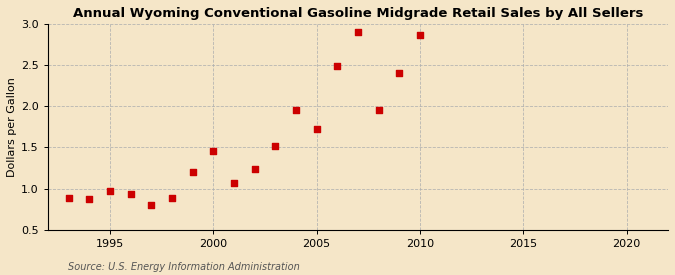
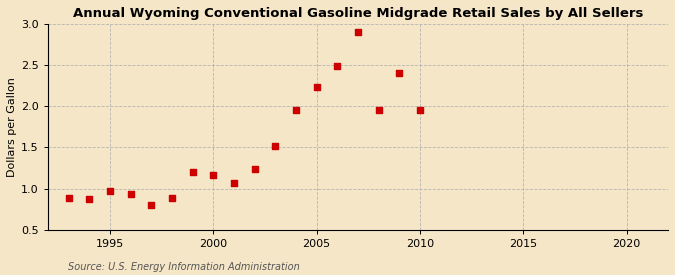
2000: 1.46 -> 1.16
2005: 1.72 -> 2.23
2010: 2.86 -> 1.96
